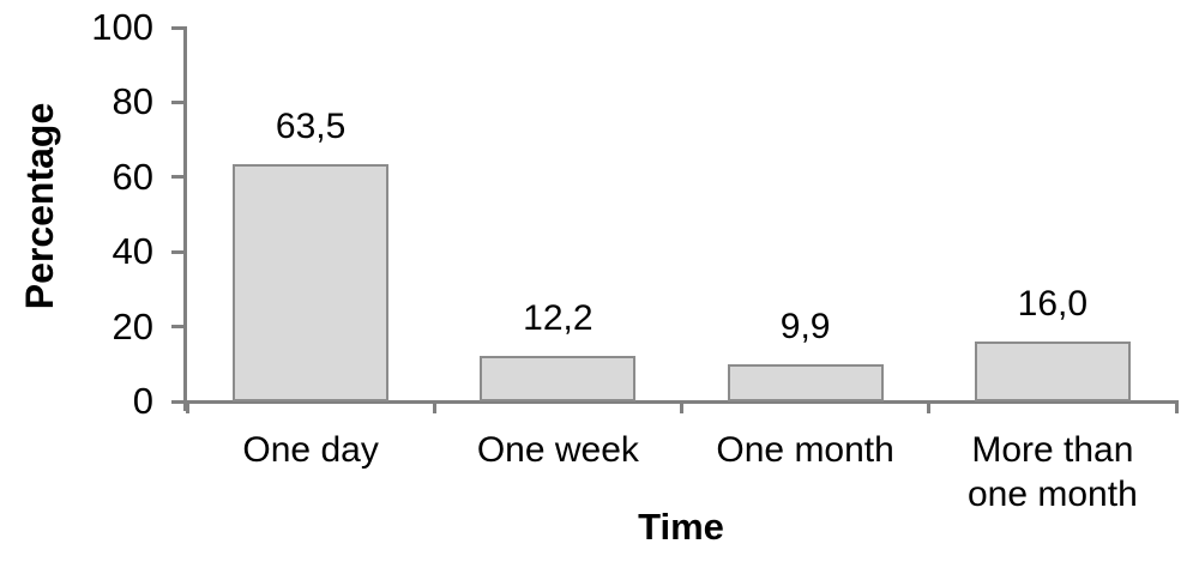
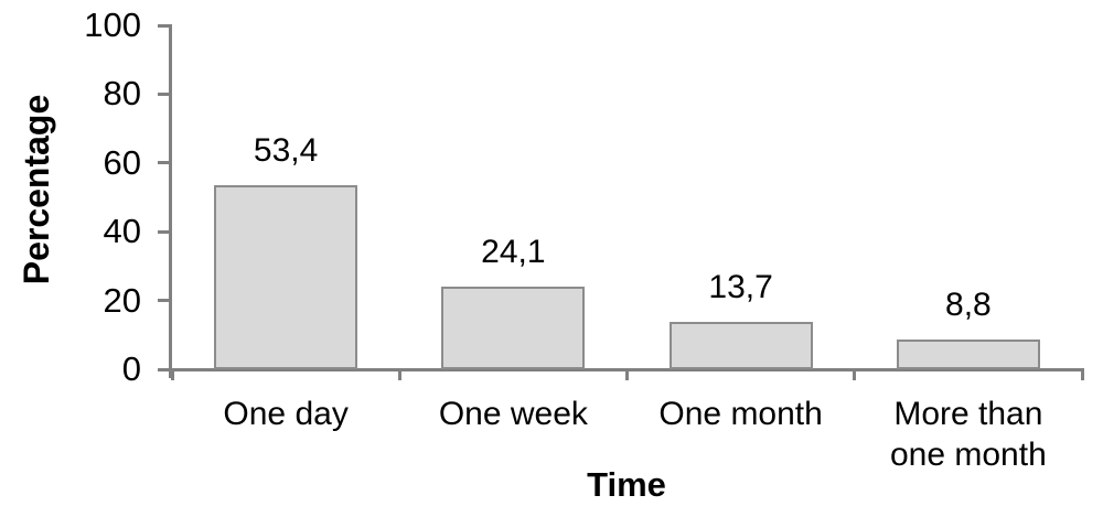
One day: 63,5 -> 53,4
One week: 12,2 -> 24,1
One month: 9,9 -> 13,7
More than one month: 16,0 -> 8,8
